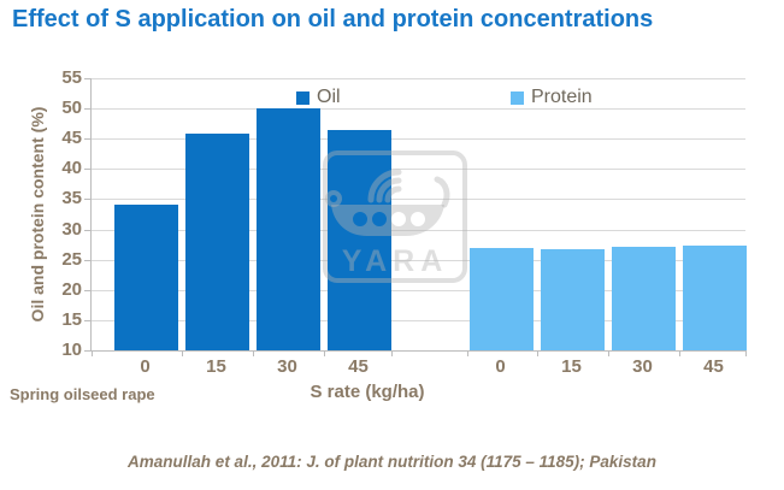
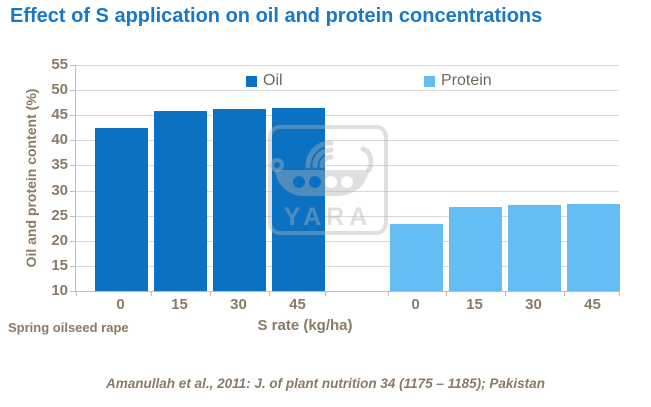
Oil/0: 34 -> 42
Protein/0: 27 -> 23
Oil/30: 50 -> 46
